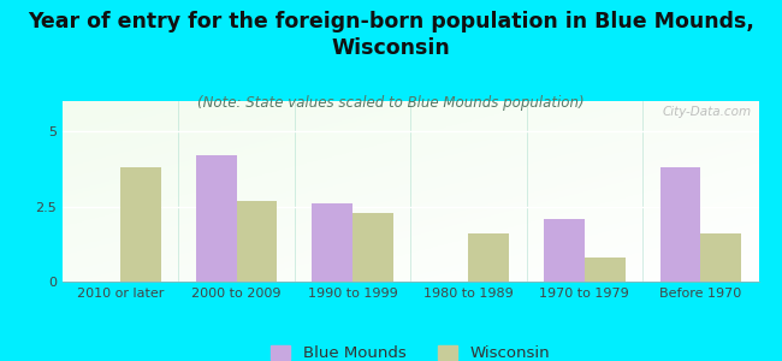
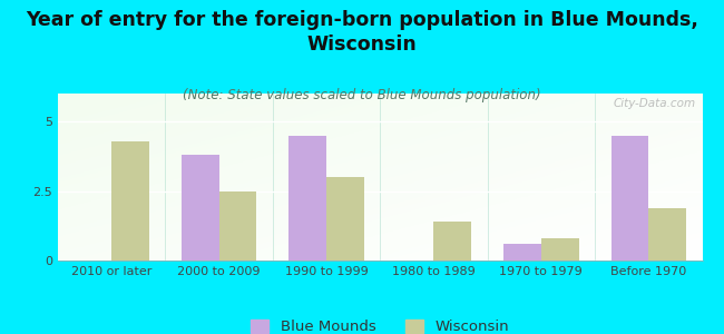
Wisconsin/2010 or later: 3.8 -> 4.3
Blue Mounds/2000 to 2009: 4.2 -> 3.8
Wisconsin/2000 to 2009: 2.7 -> 2.5
Blue Mounds/1990 to 1999: 2.6 -> 4.5
Wisconsin/1990 to 1999: 2.3 -> 3.0
Wisconsin/1980 to 1989: 1.6 -> 1.4
Blue Mounds/1970 to 1979: 2.1 -> 0.6
Blue Mounds/Before 1970: 3.8 -> 4.5
Wisconsin/Before 1970: 1.6 -> 1.9
